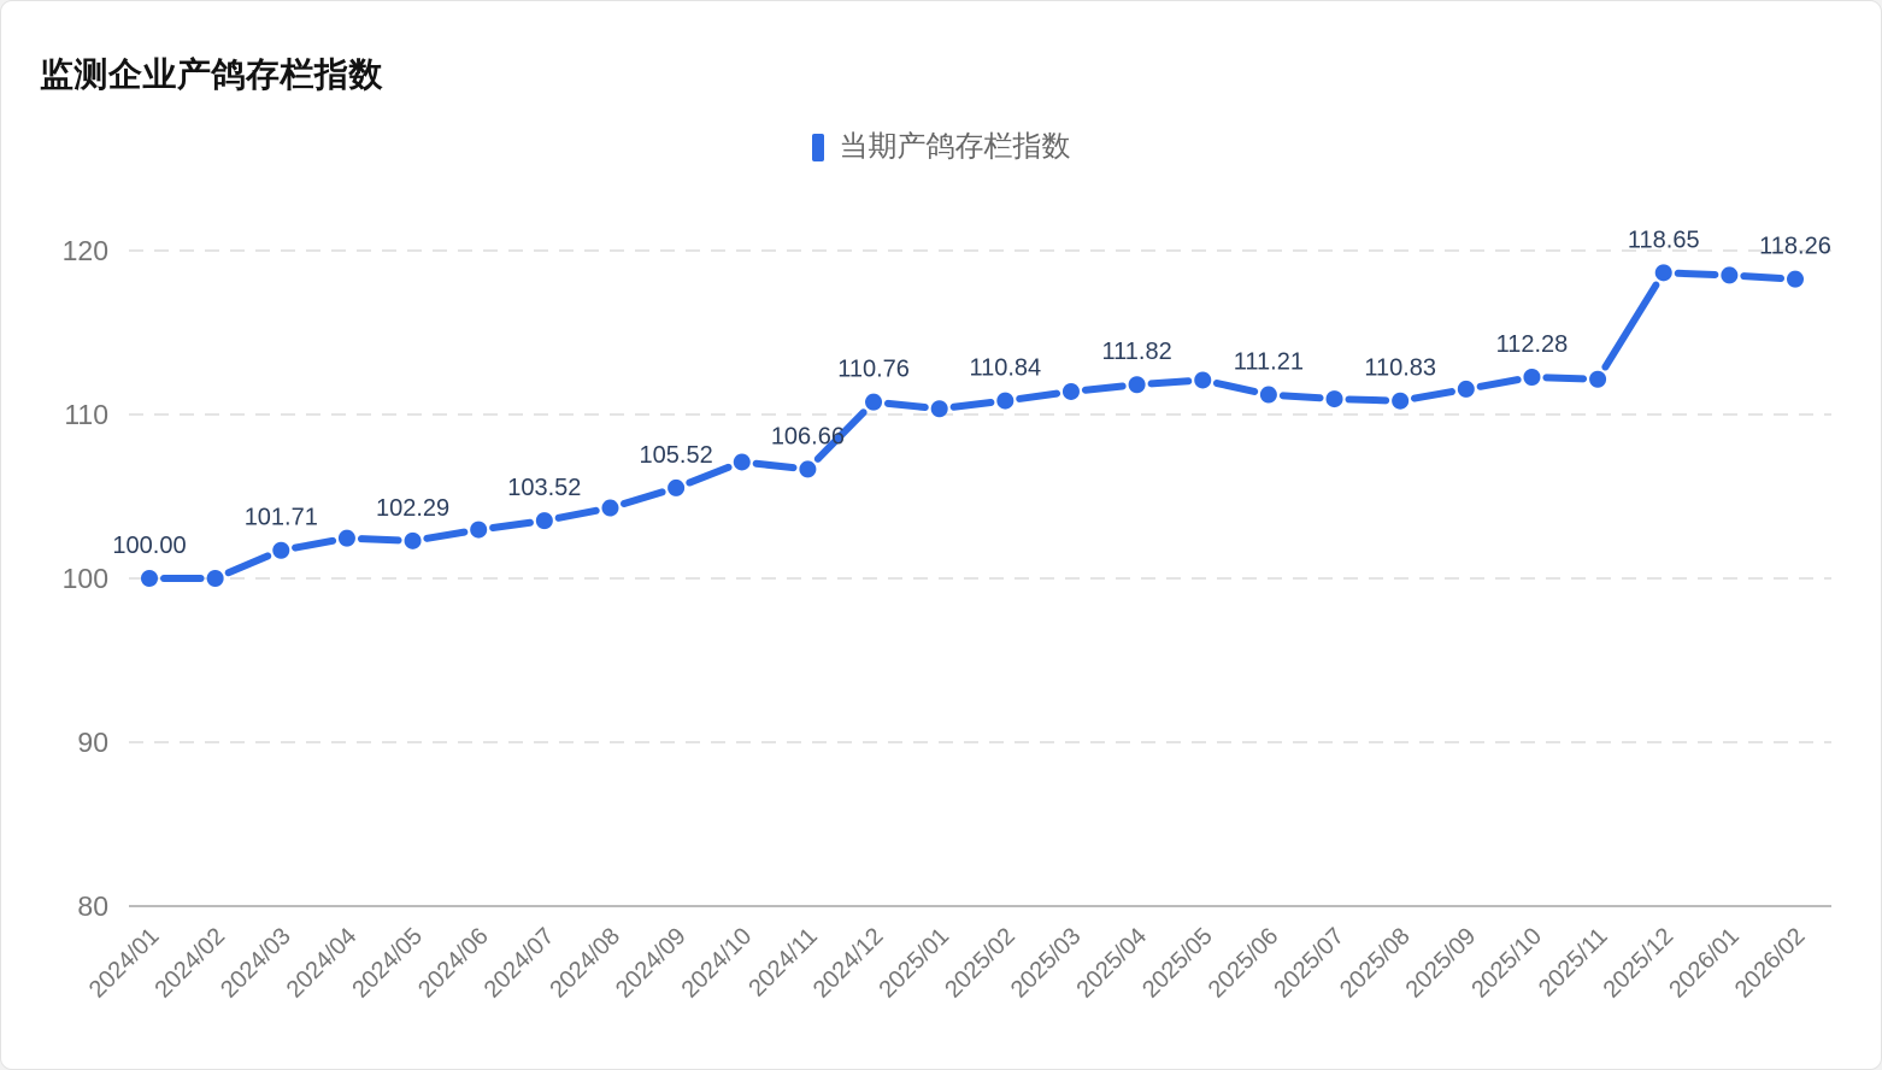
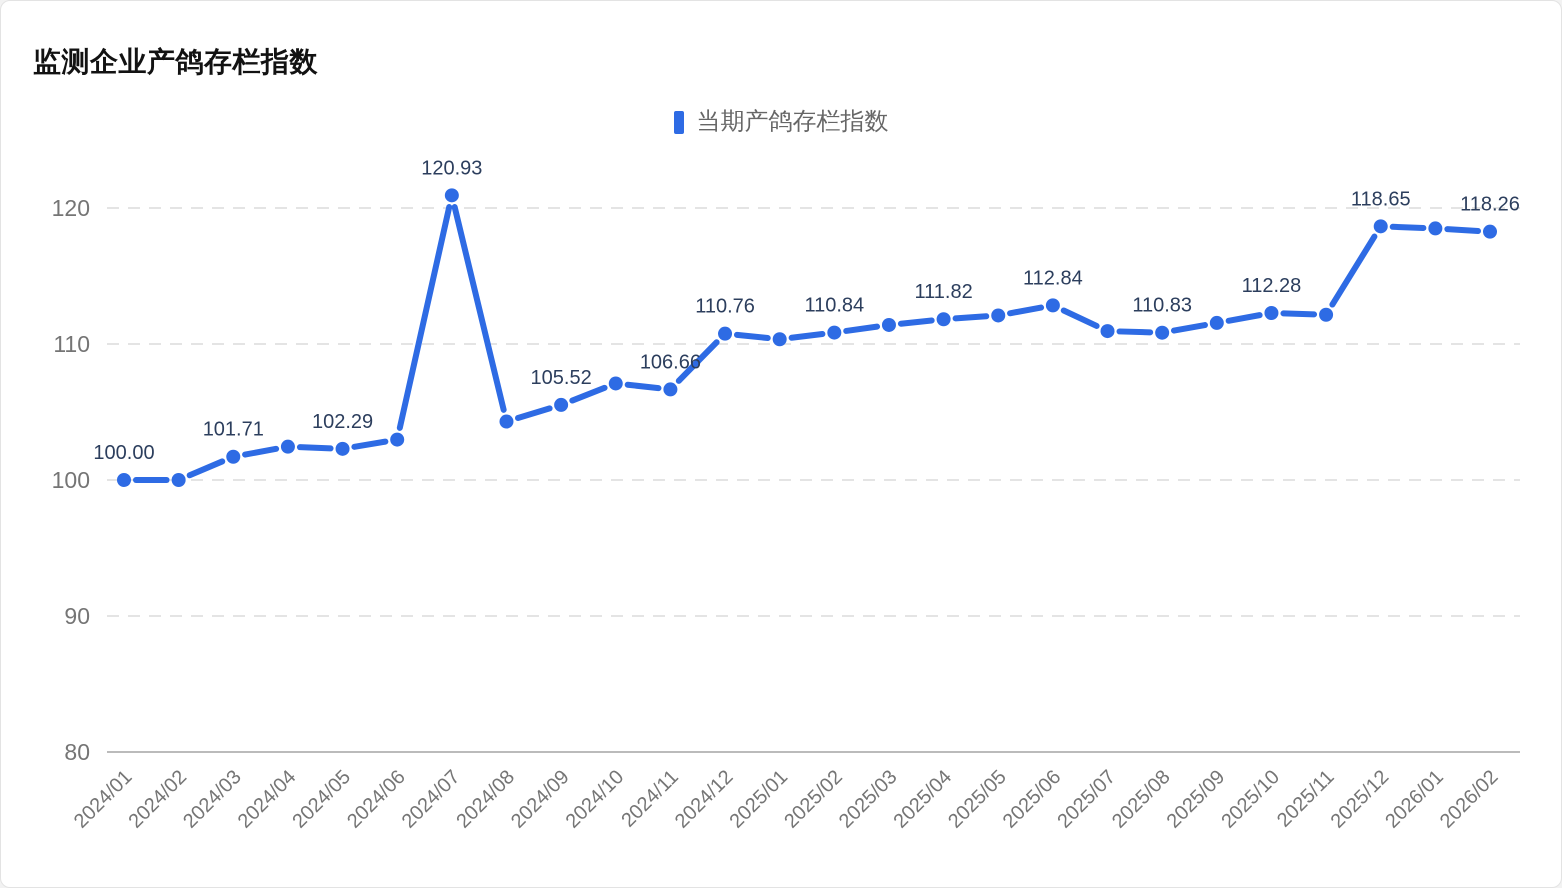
2024/07: 103.52 -> 120.93
2025/06: 111.21 -> 112.84
